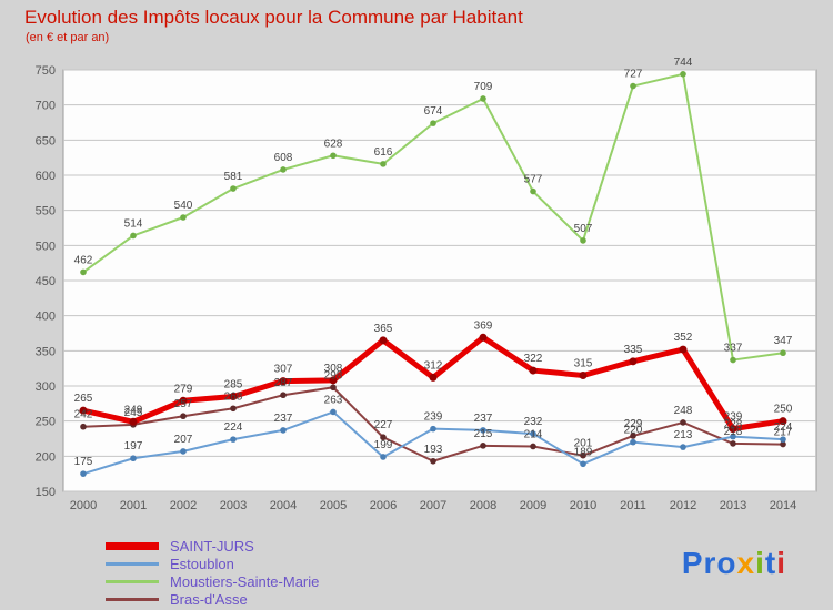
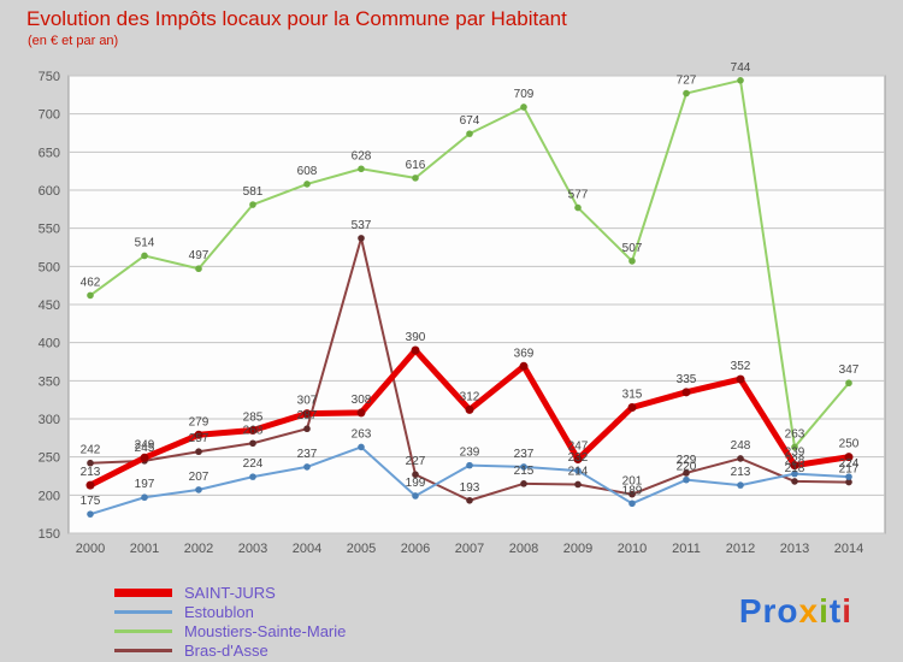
SAINT-JURS/2000: 265 -> 213
Moustiers-Sainte-Marie/2002: 540 -> 497
Bras-d'Asse/2005: 298 -> 537
SAINT-JURS/2006: 365 -> 390
SAINT-JURS/2009: 322 -> 247
Moustiers-Sainte-Marie/2013: 337 -> 263
